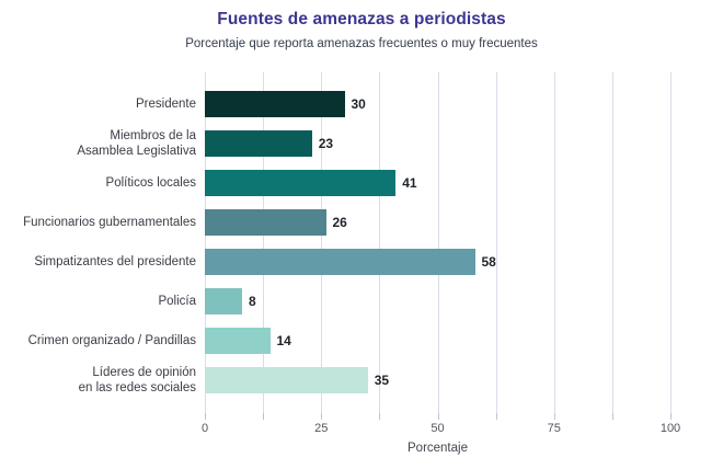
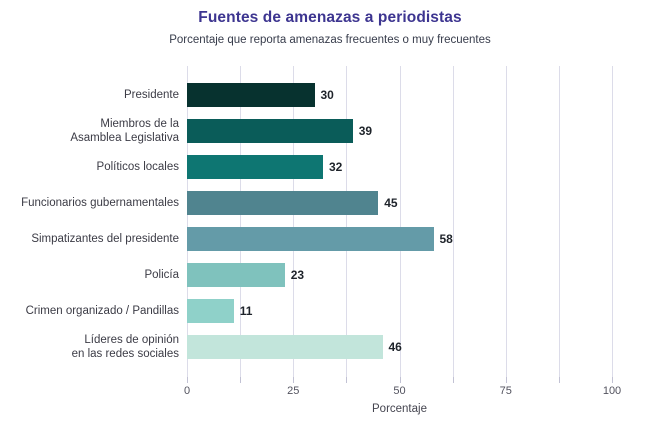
Miembros de la Asamblea Legislativa: 23 -> 39
Políticos locales: 41 -> 32
Funcionarios gubernamentales: 26 -> 45
Policía: 8 -> 23
Crimen organizado / Pandillas: 14 -> 11
Líderes de opinión en las redes sociales: 35 -> 46
